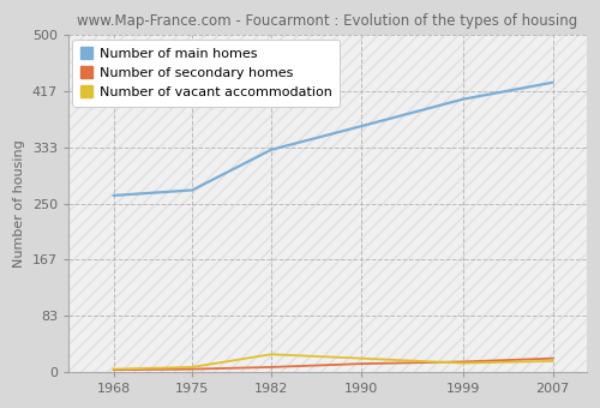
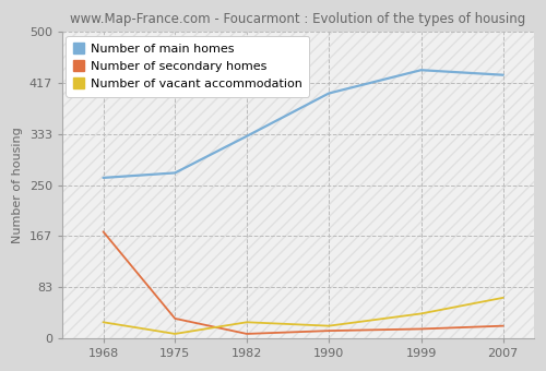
Number of secondary homes/1968: 3 -> 174
Number of vacant accommodation/1968: 4 -> 26
Number of secondary homes/1975: 4 -> 32
Number of main homes/1990: 365 -> 400
Number of main homes/1999: 405 -> 438
Number of vacant accommodation/1999: 13 -> 40
Number of vacant accommodation/2007: 16 -> 66
